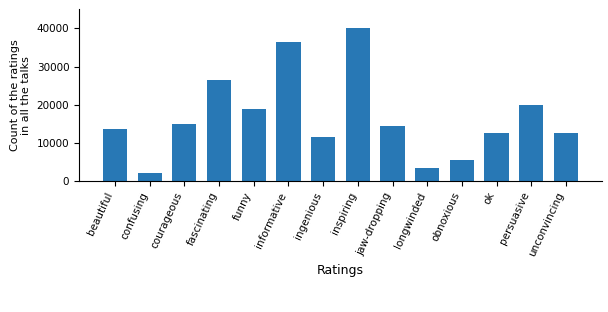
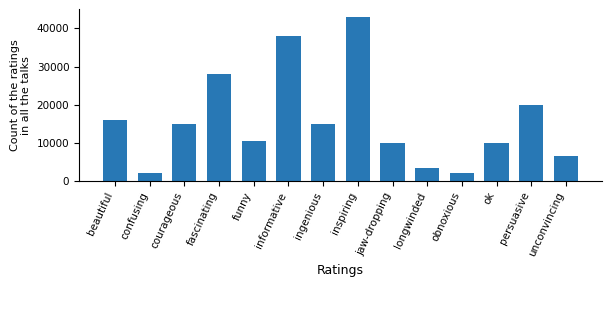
beautiful: 13500 -> 16000
fascinating: 26500 -> 28000
funny: 19000 -> 10500
informative: 36500 -> 38000
ingenious: 11500 -> 15000
inspiring: 40000 -> 43000
jaw-dropping: 14500 -> 10000
obnoxious: 5500 -> 2000
ok: 12500 -> 10000
unconvincing: 12500 -> 6500
